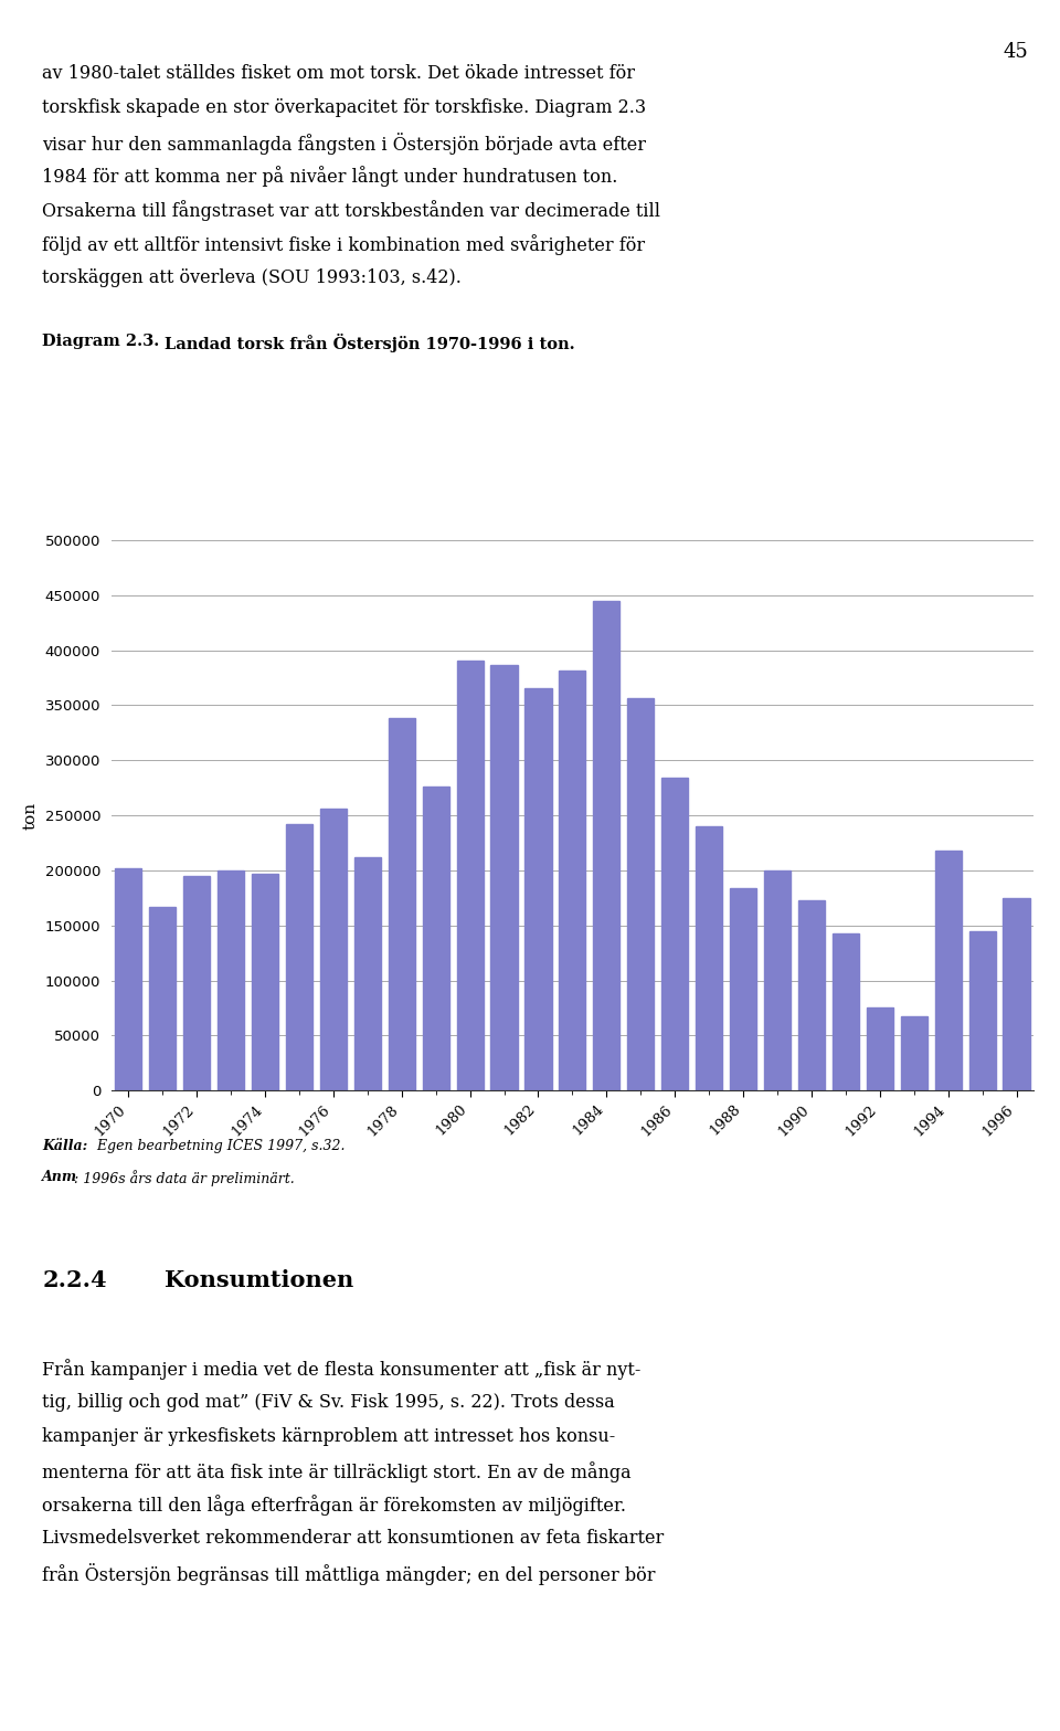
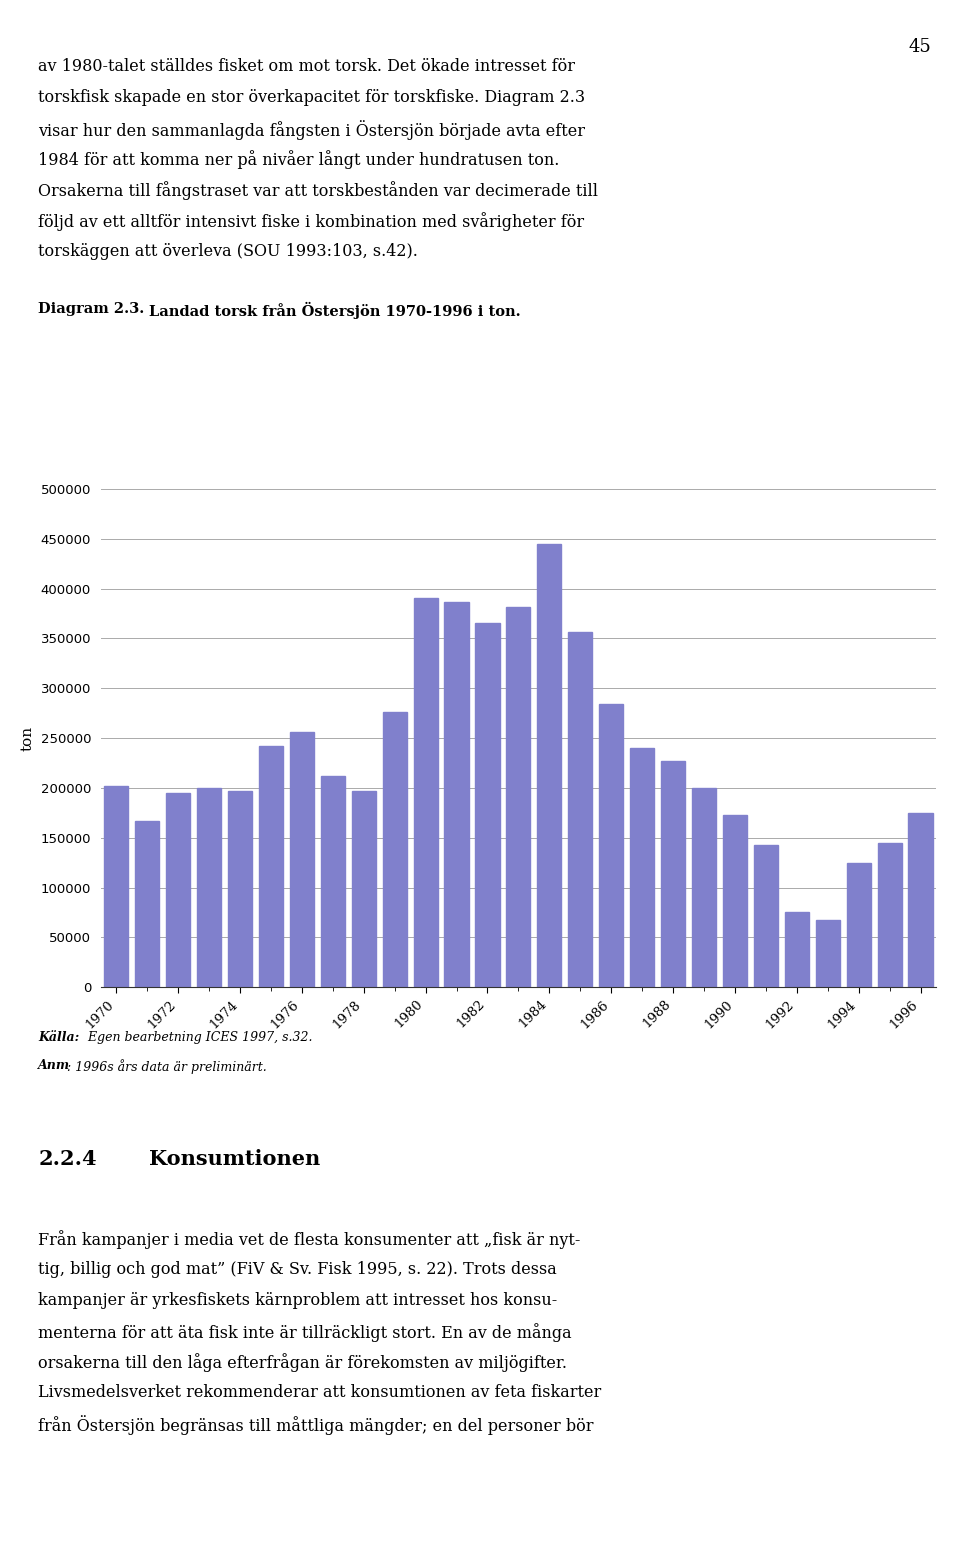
1978: 338000 -> 197000
1988: 184000 -> 227000
1994: 218000 -> 125000
